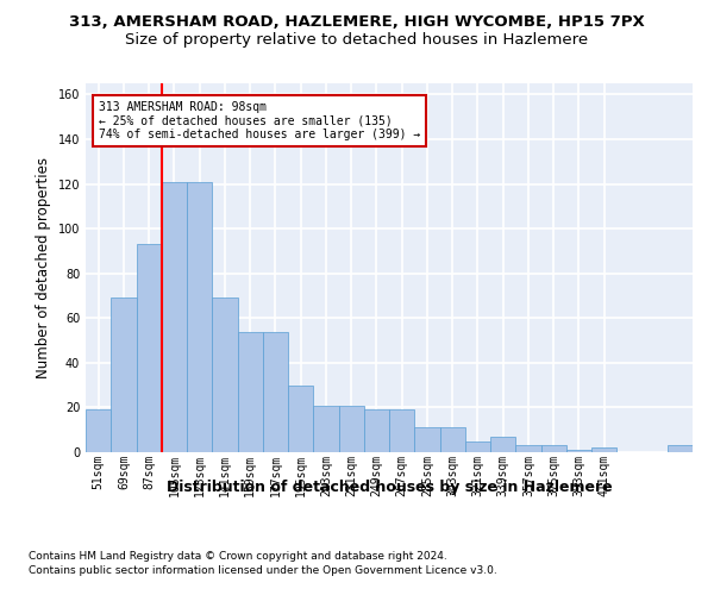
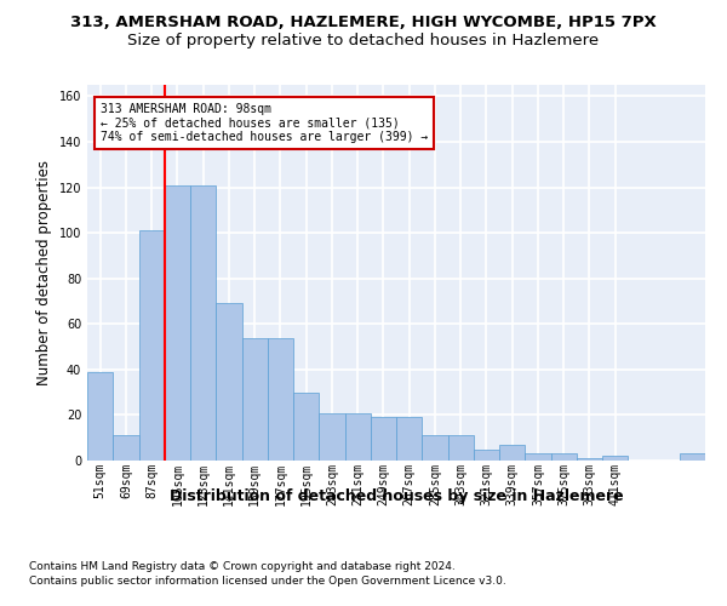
51sqm: 19 -> 39
69sqm: 69 -> 11
87sqm: 93 -> 101
